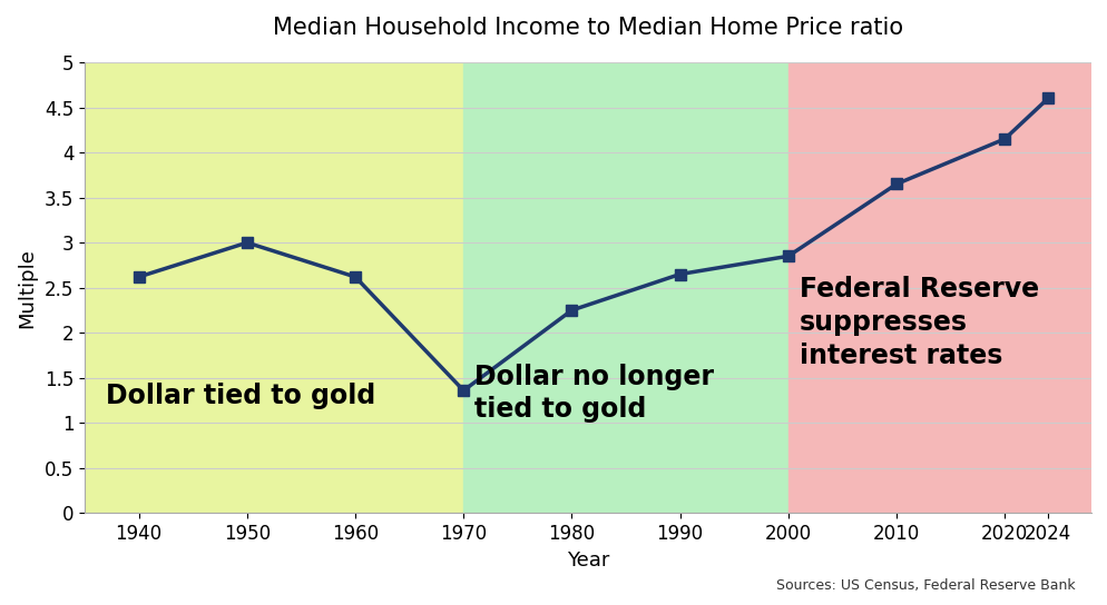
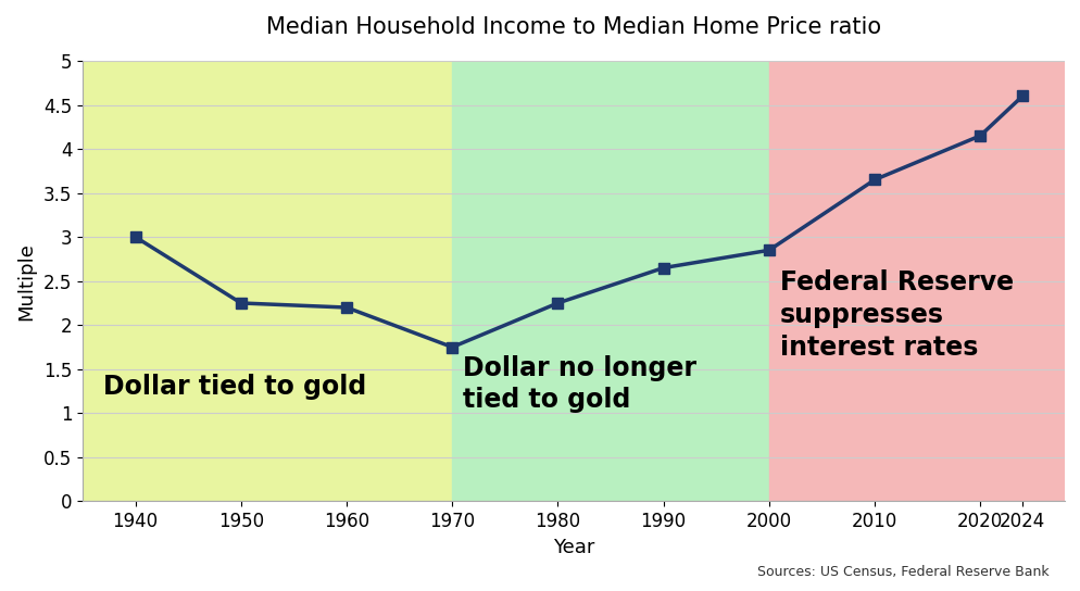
1940: 2.62 -> 3.00
1950: 3.00 -> 2.25
1960: 2.62 -> 2.20
1970: 1.36 -> 1.75
